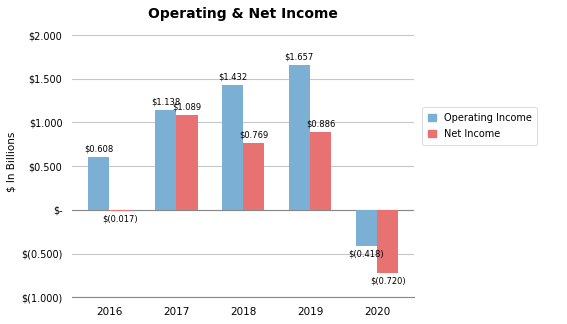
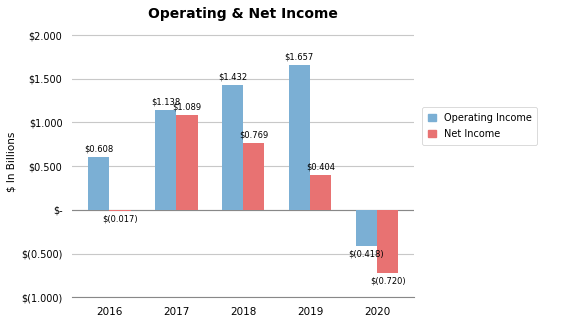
Net Income/2019: $0.886 -> $0.404
